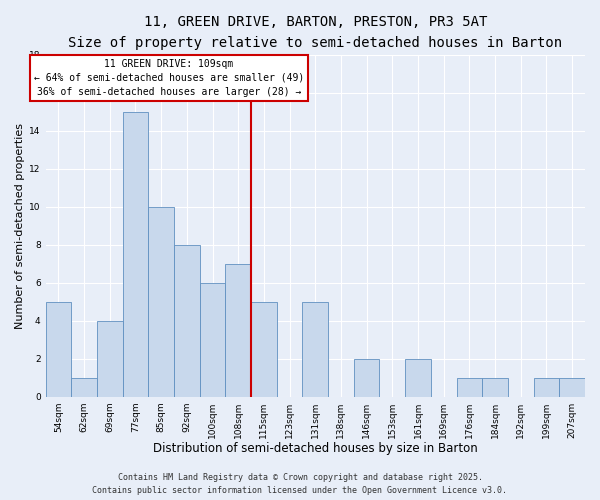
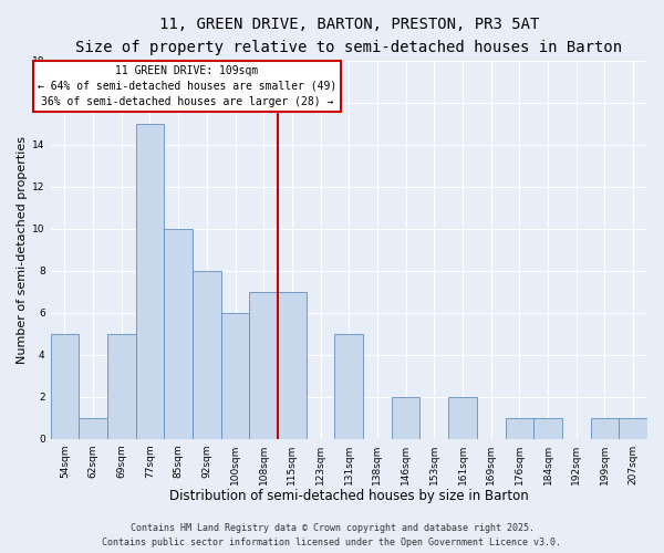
69sqm: 4 -> 5
115sqm: 5 -> 7
